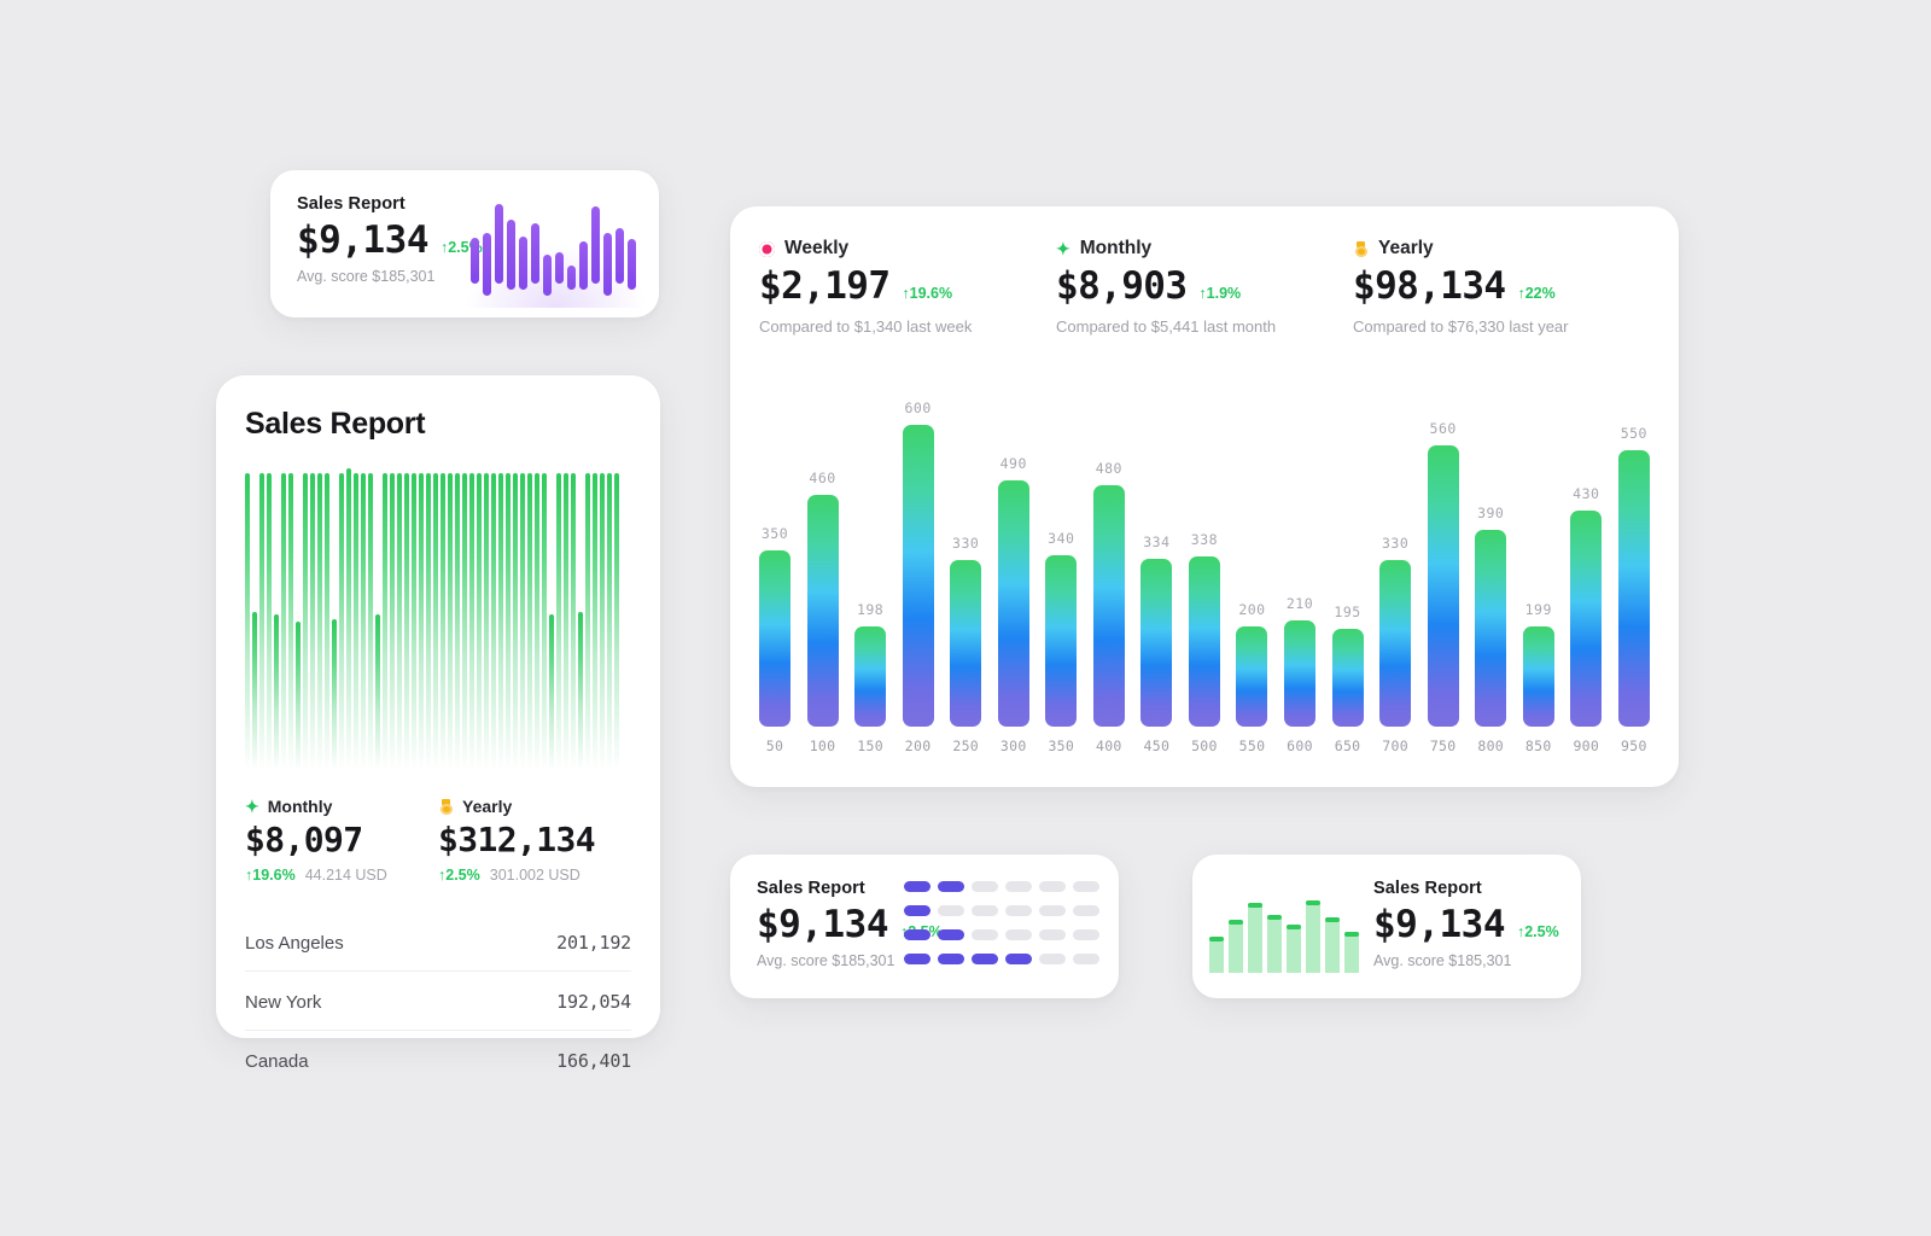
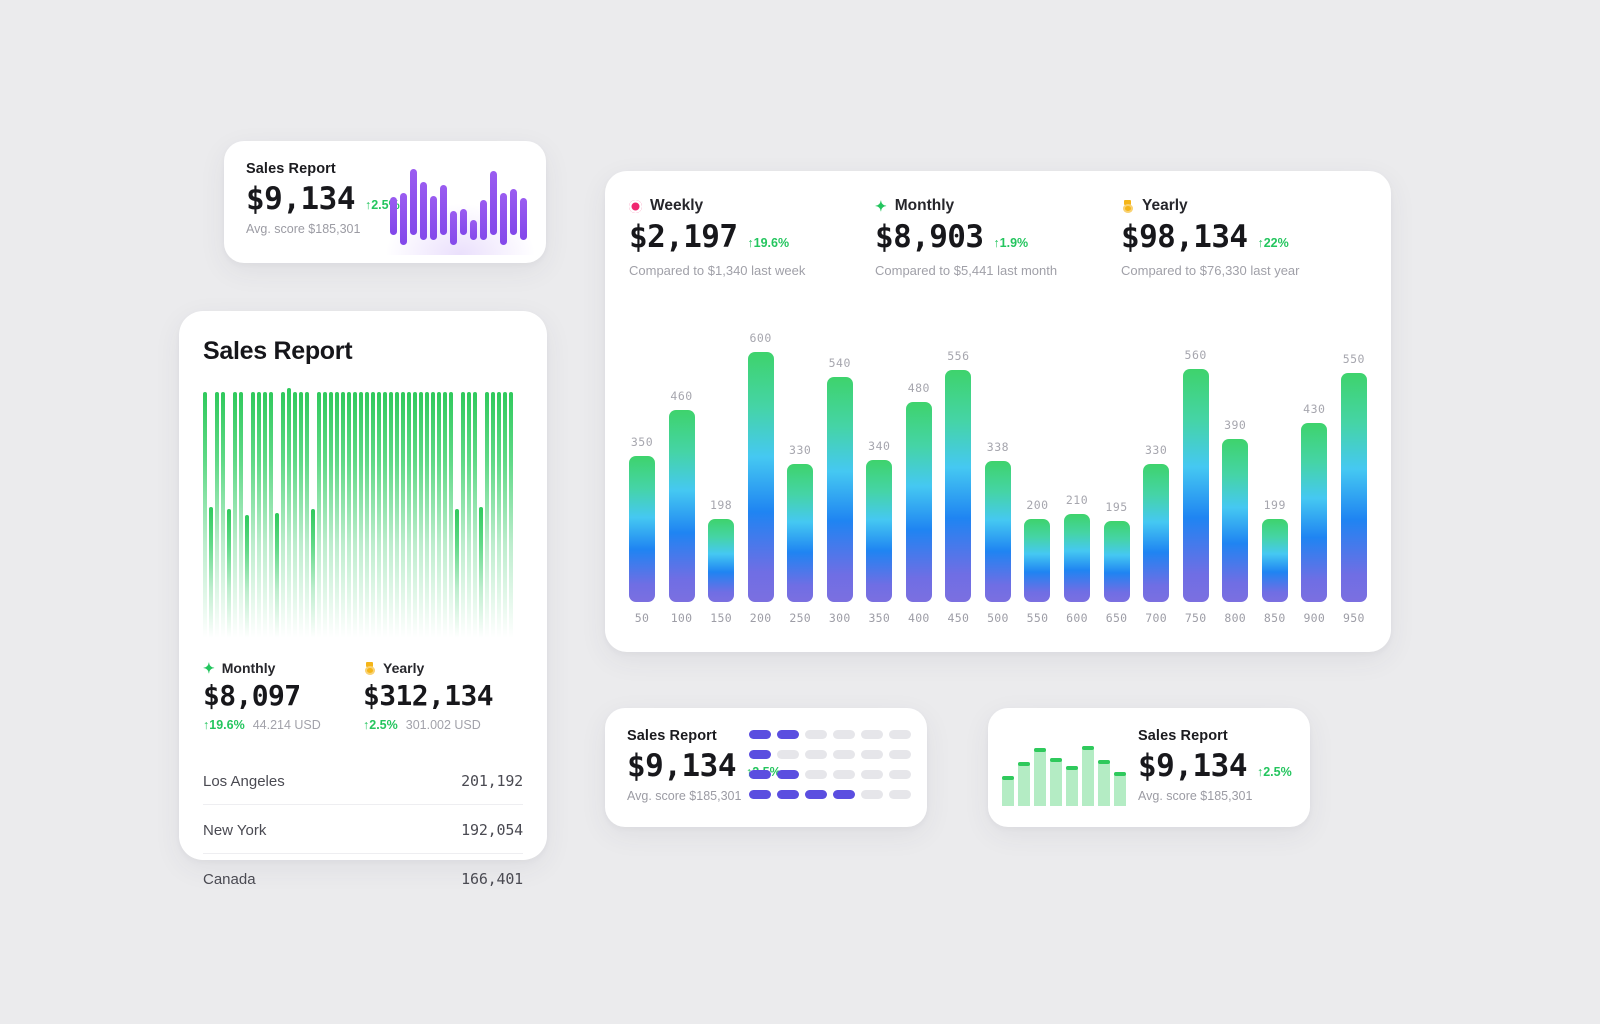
300: 490 -> 540
450: 334 -> 556
